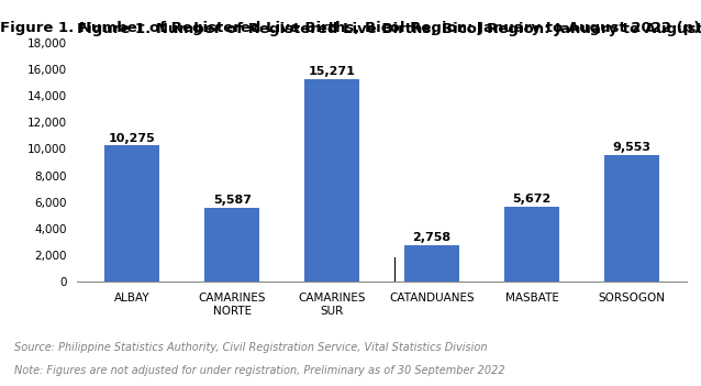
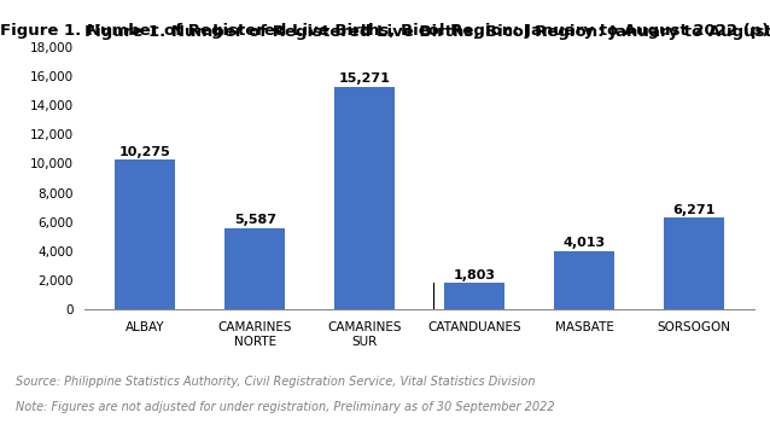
CATANDUANES: 2,758 -> 1,803
MASBATE: 5,672 -> 4,013
SORSOGON: 9,553 -> 6,271
